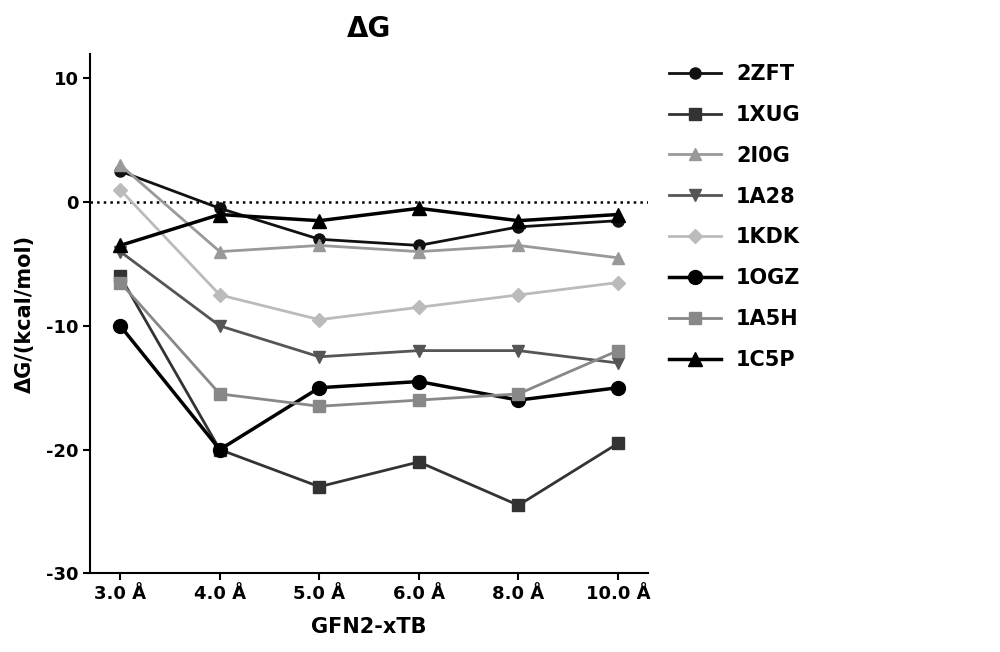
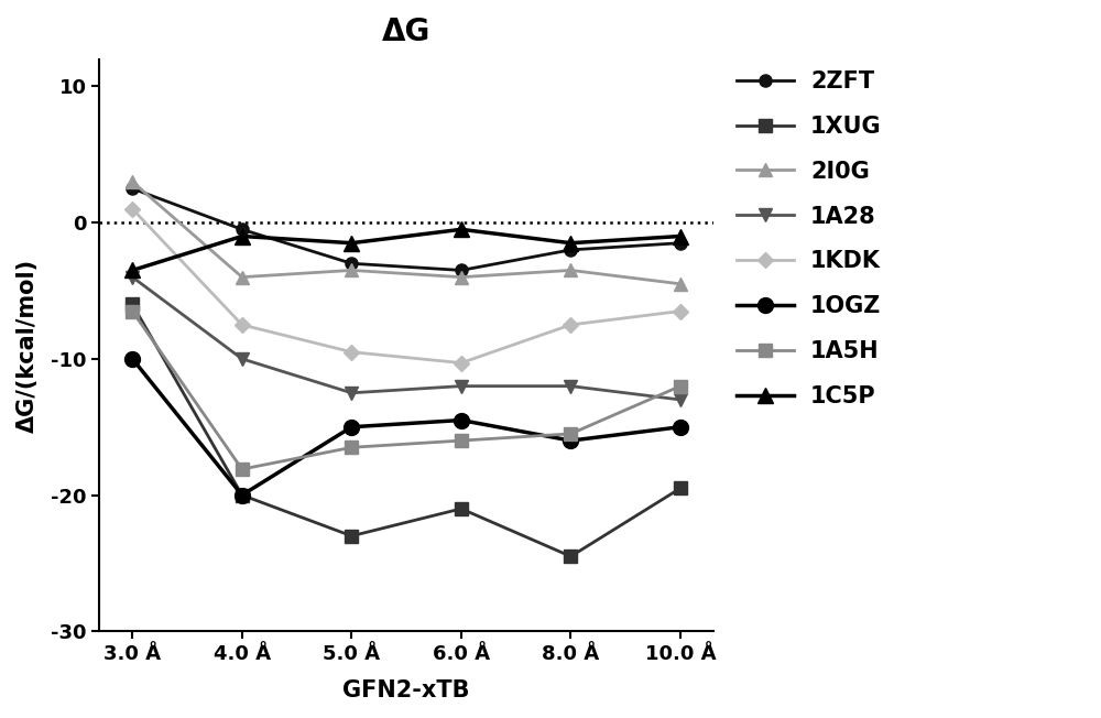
1A5H/4.0 Å: -15.5 -> -18.1
1KDK/6.0 Å: -8.5 -> -10.3
